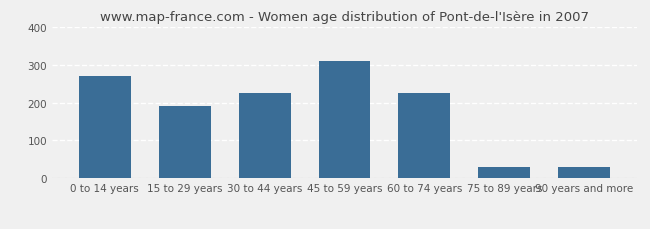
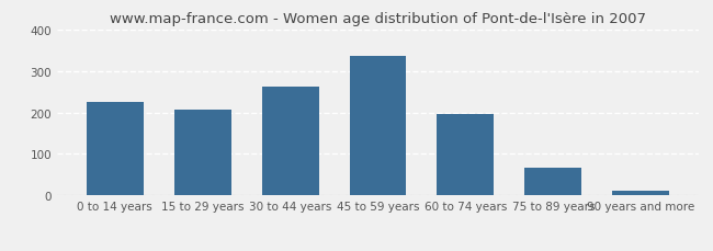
0 to 14 years: 270 -> 225
15 to 29 years: 190 -> 207
30 to 44 years: 225 -> 262
45 to 59 years: 310 -> 335
60 to 74 years: 225 -> 196
75 to 89 years: 30 -> 68
90 years and more: 30 -> 11
